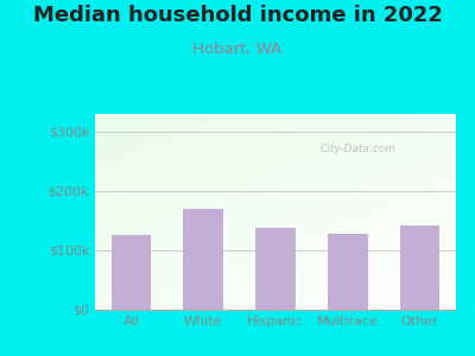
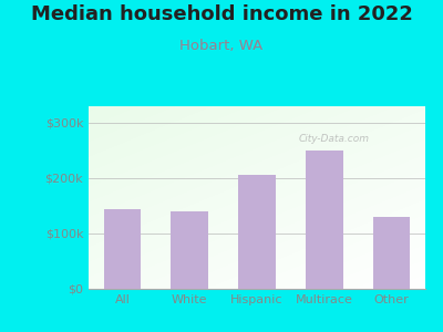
All: $126k -> $145k
White: $170k -> $140k
Hispanic: $138k -> $205k
Multirace: $128k -> $250k
Other: $142k -> $130k
